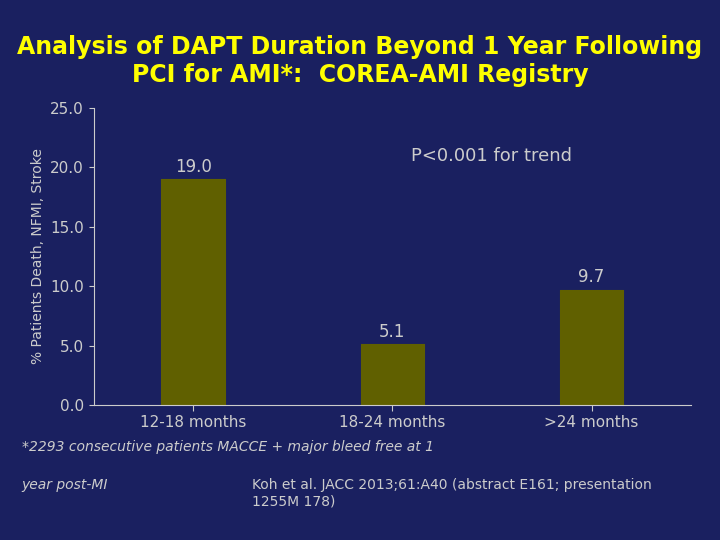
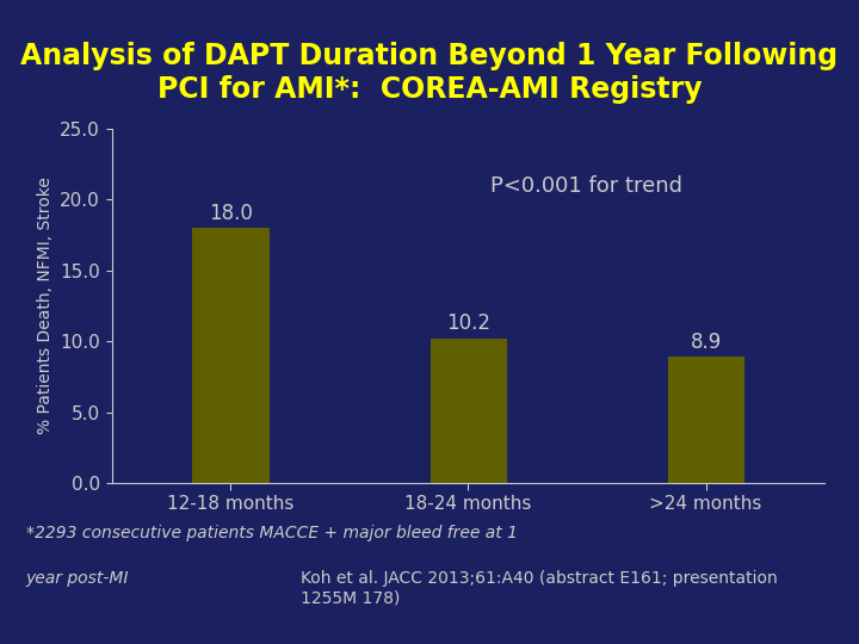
12-18 months: 19.0 -> 18.0
18-24 months: 5.1 -> 10.2
>24 months: 9.7 -> 8.9
